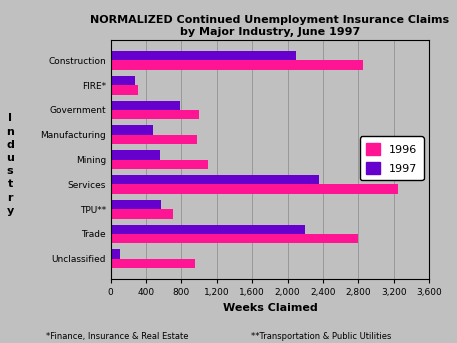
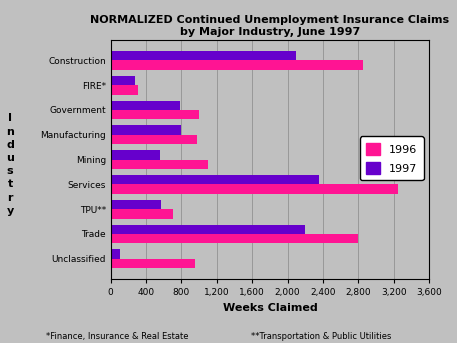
1997/Manufacturing: 480 -> 800
